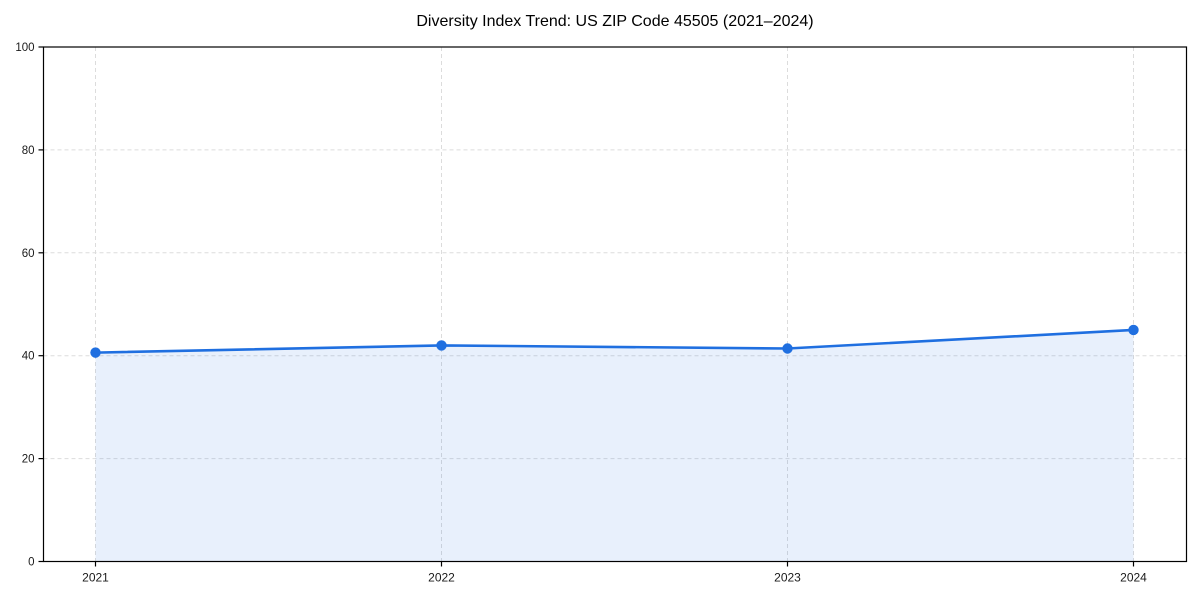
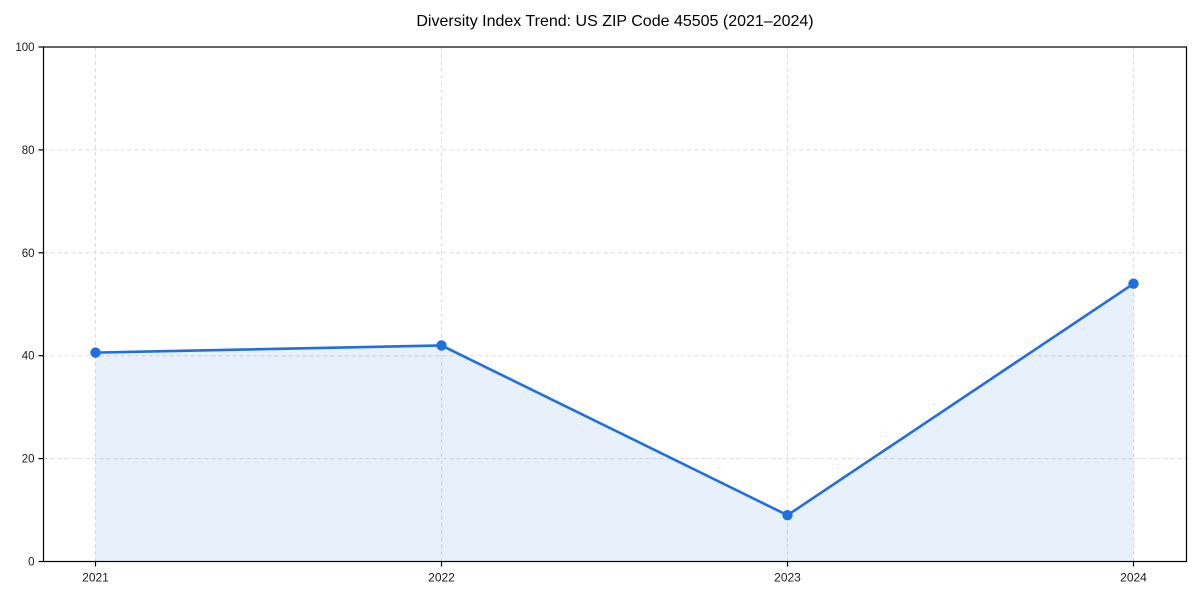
2023: 41 -> 9
2024: 45 -> 54
